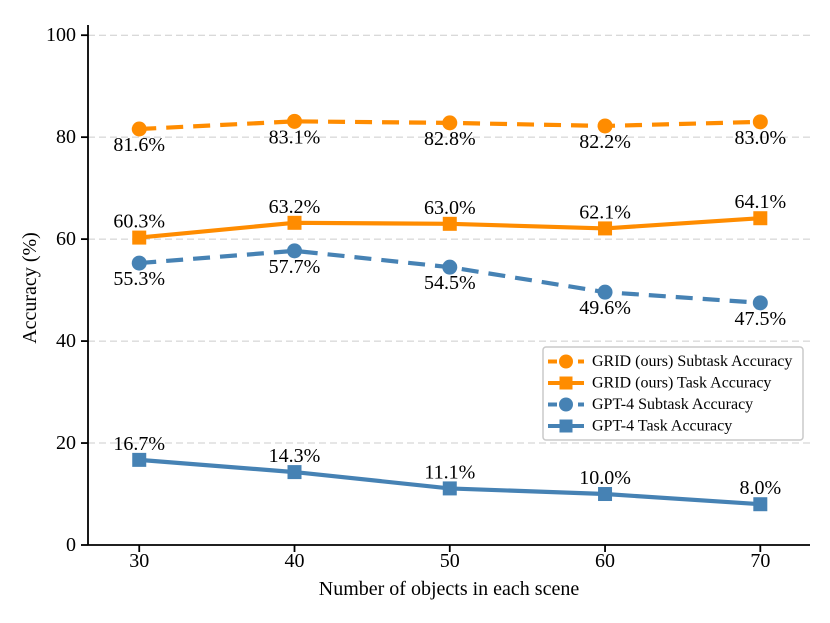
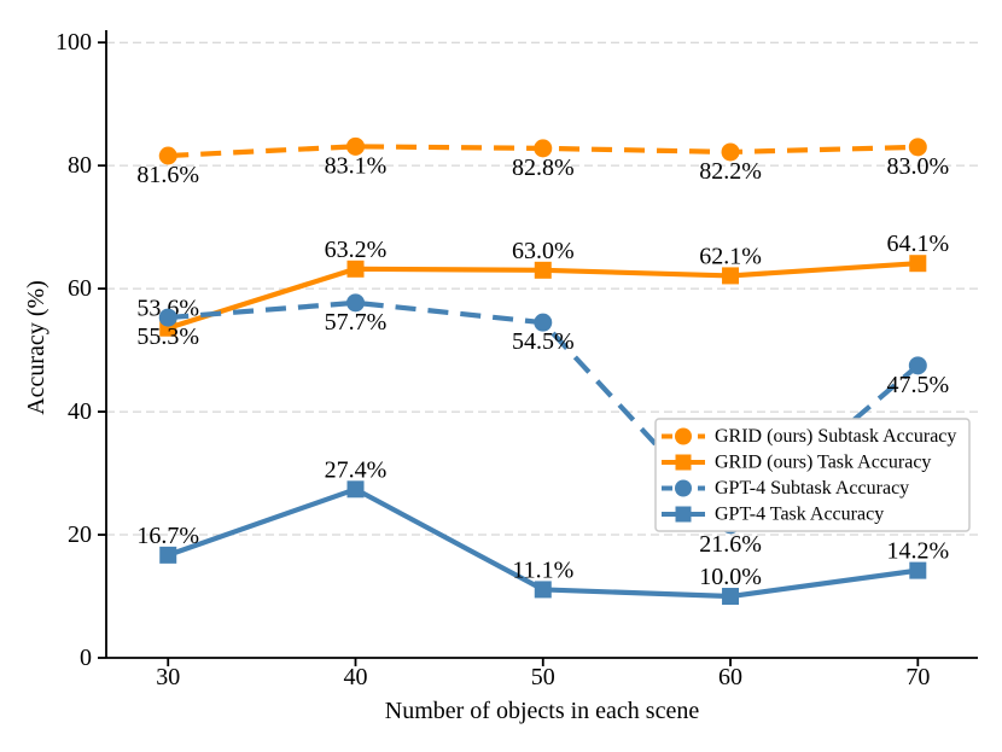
GRID (ours) Task Accuracy/30: 60.3% -> 53.6%
GPT-4 Task Accuracy/40: 14.3% -> 27.4%
GPT-4 Subtask Accuracy/60: 49.6% -> 21.6%
GPT-4 Task Accuracy/70: 8.0% -> 14.2%
